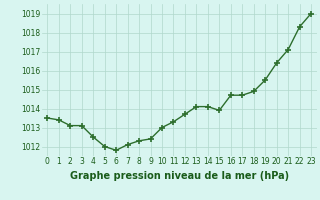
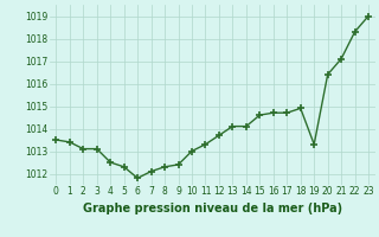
5: 1012.0 -> 1012.3
15: 1013.9 -> 1014.6
19: 1015.5 -> 1013.3
